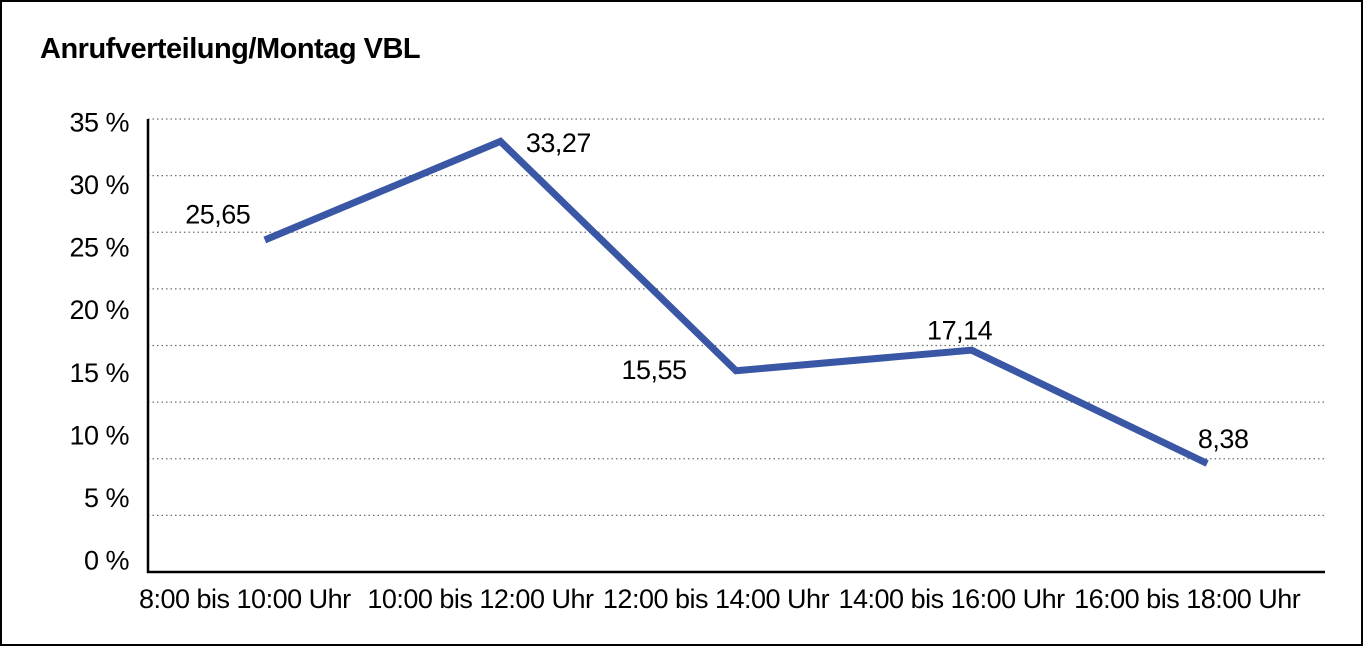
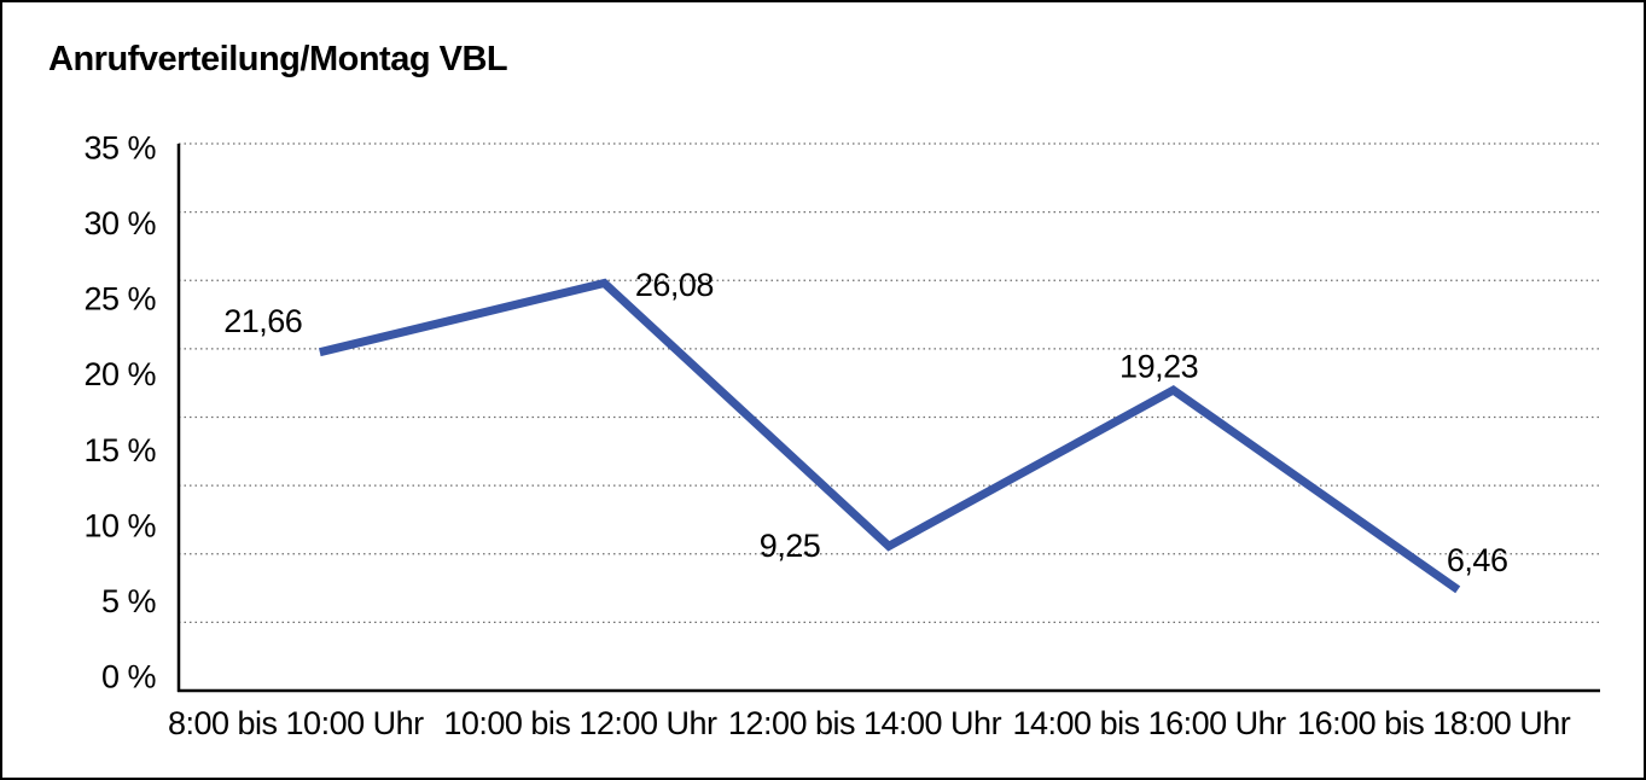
8:00 bis 10:00 Uhr: 25,65 -> 21,66
10:00 bis 12:00 Uhr: 33,27 -> 26,08
12:00 bis 14:00 Uhr: 15,55 -> 9,25
14:00 bis 16:00 Uhr: 17,14 -> 19,23
16:00 bis 18:00 Uhr: 8,38 -> 6,46
